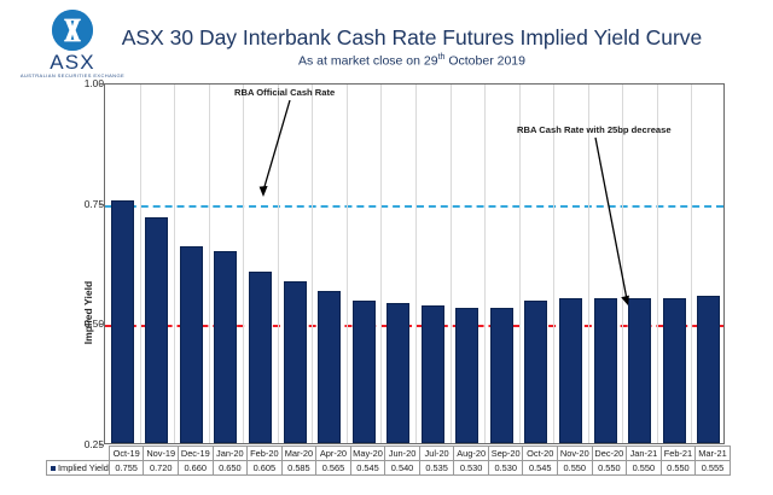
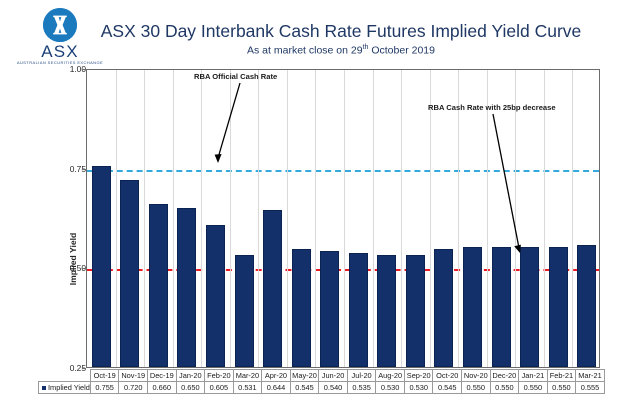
Mar-20: 0.585 -> 0.531
Apr-20: 0.565 -> 0.644
